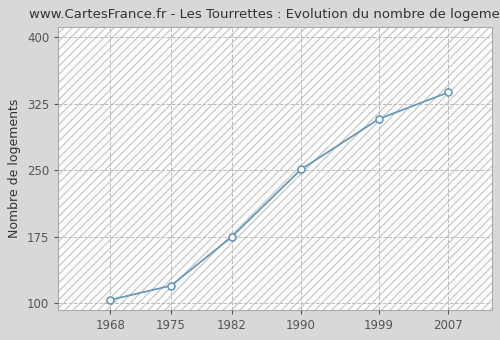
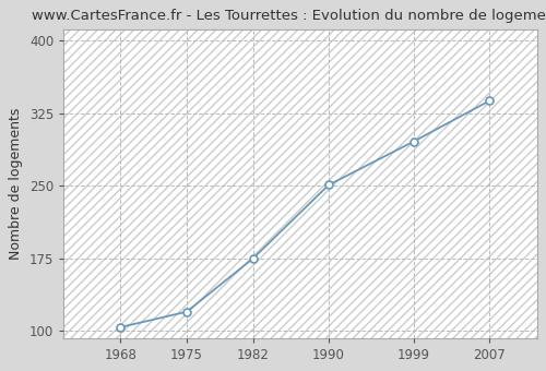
1999: 308 -> 296
